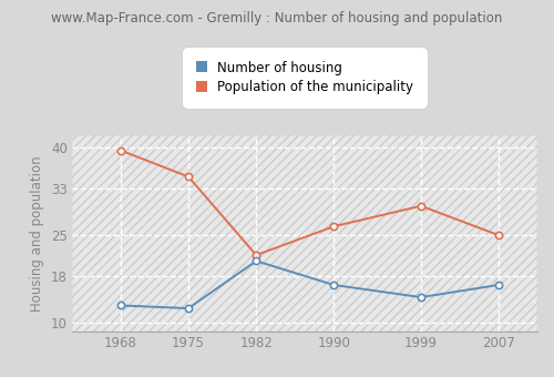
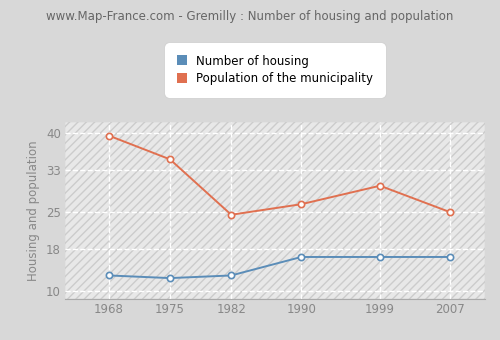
Number of housing/1982: 20.6 -> 13.0
Population of the municipality/1982: 21.6 -> 24.5
Number of housing/1999: 14.4 -> 16.5
